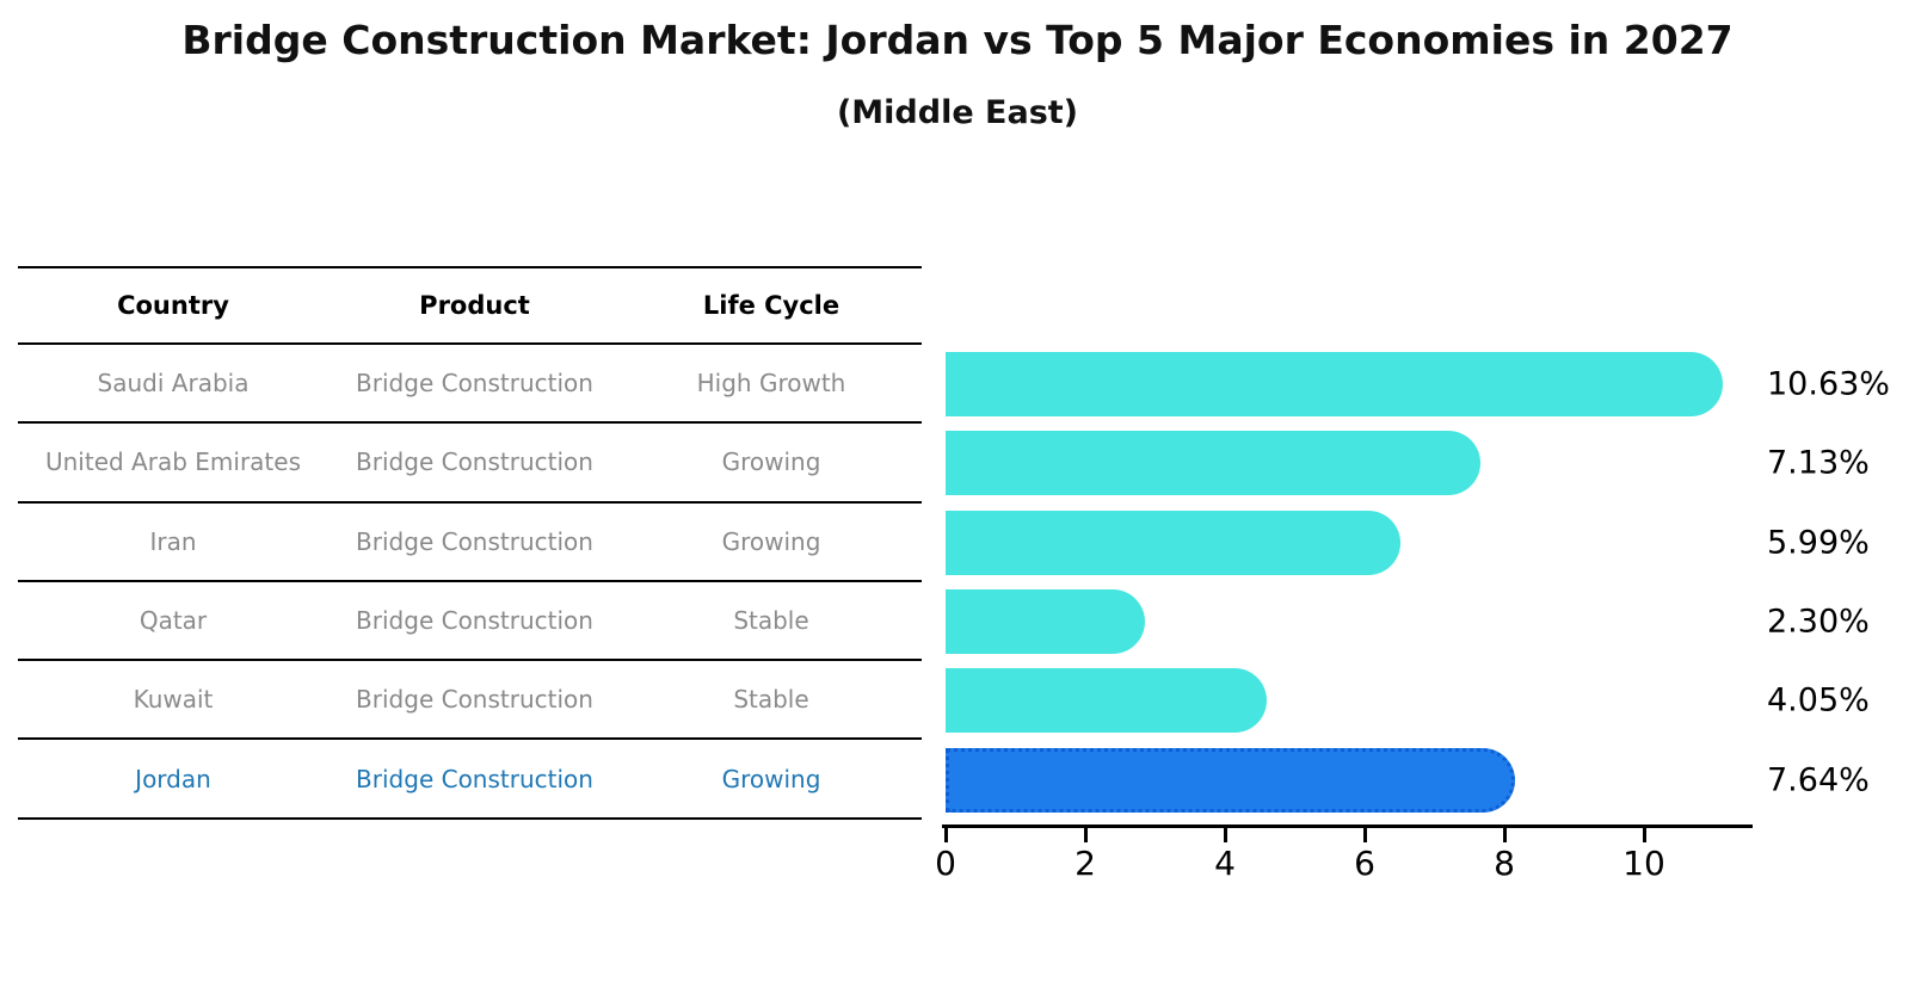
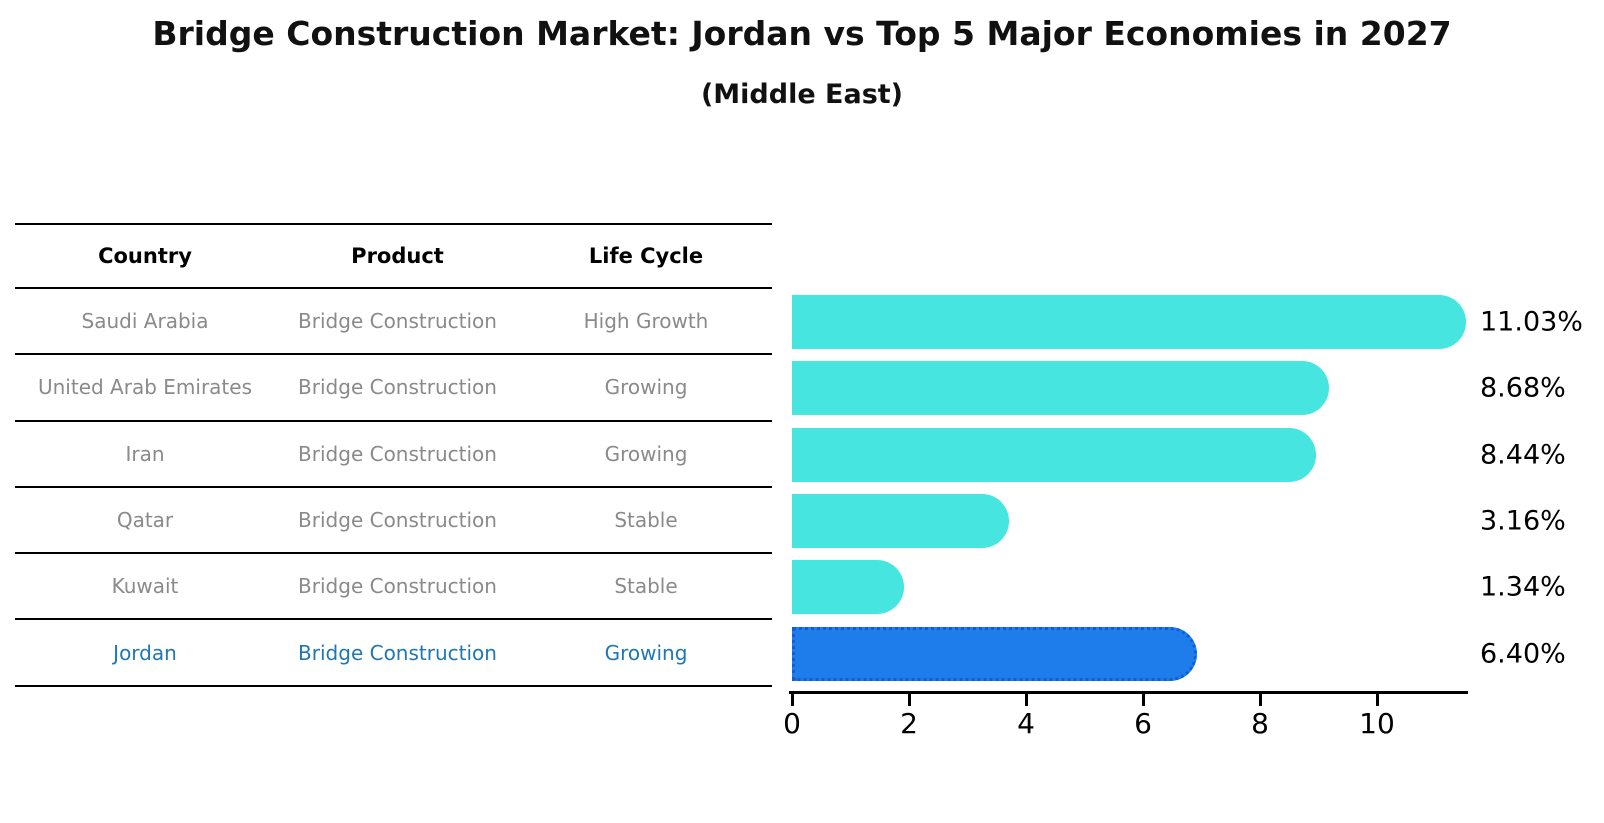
Saudi Arabia: 10.63% -> 11.03%
United Arab Emirates: 7.13% -> 8.68%
Iran: 5.99% -> 8.44%
Qatar: 2.30% -> 3.16%
Kuwait: 4.05% -> 1.34%
Jordan: 7.64% -> 6.40%
